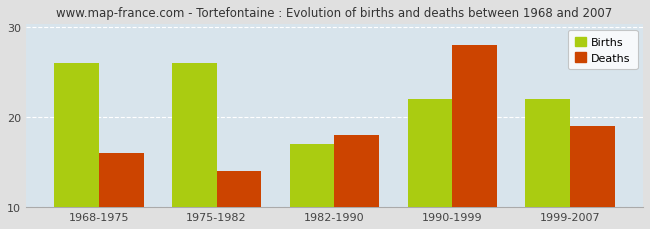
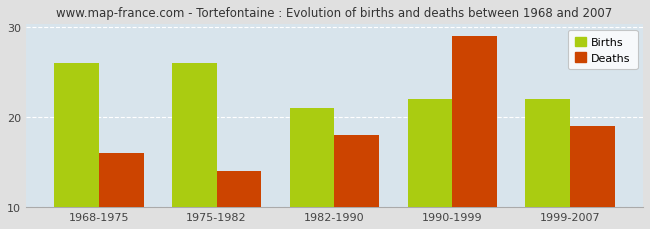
Births/1982-1990: 17 -> 21
Deaths/1990-1999: 28 -> 29
